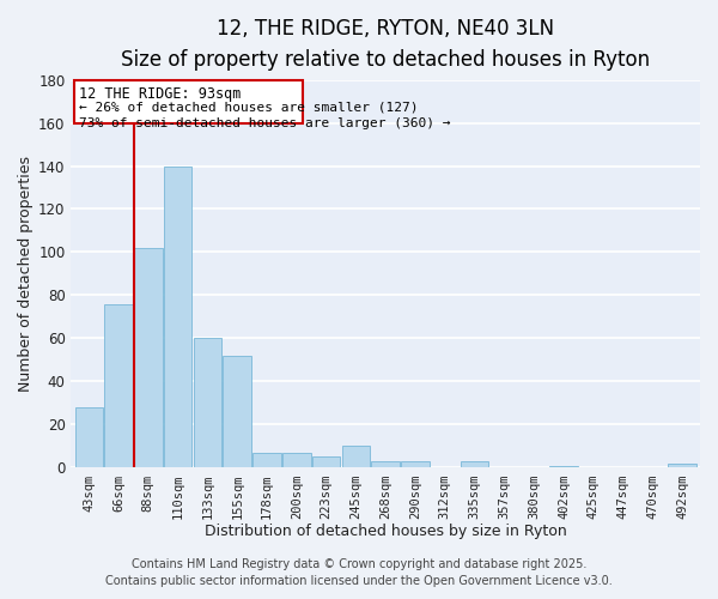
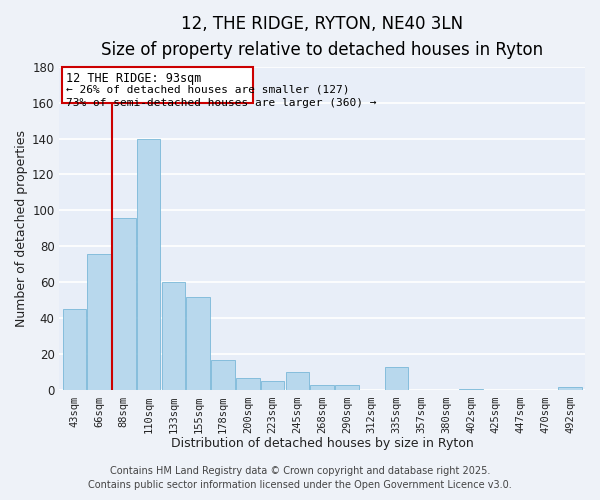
43sqm: 28 -> 45
88sqm: 102 -> 96
178sqm: 7 -> 17
335sqm: 3 -> 13
